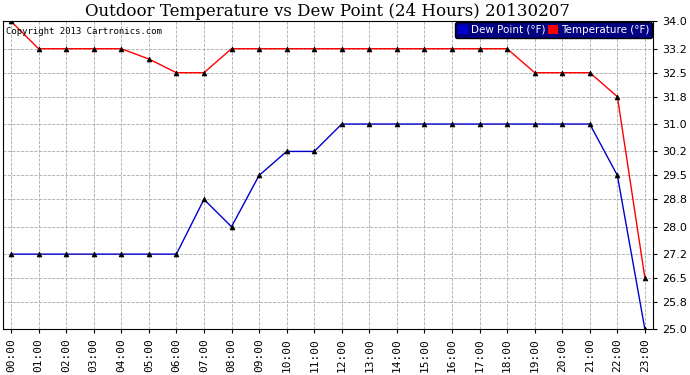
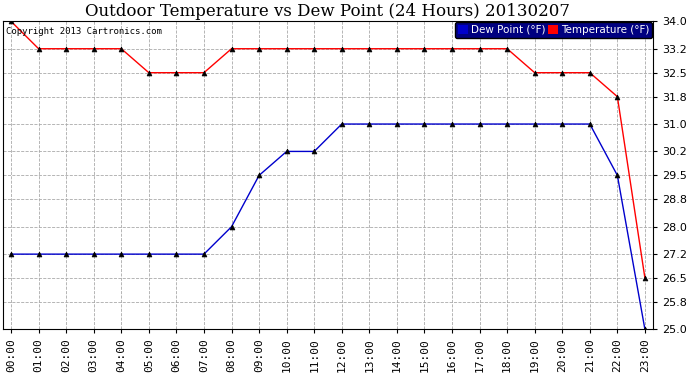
Temperature (°F)/05:00: 32.9 -> 32.5
Dew Point (°F)/07:00: 28.8 -> 27.2
